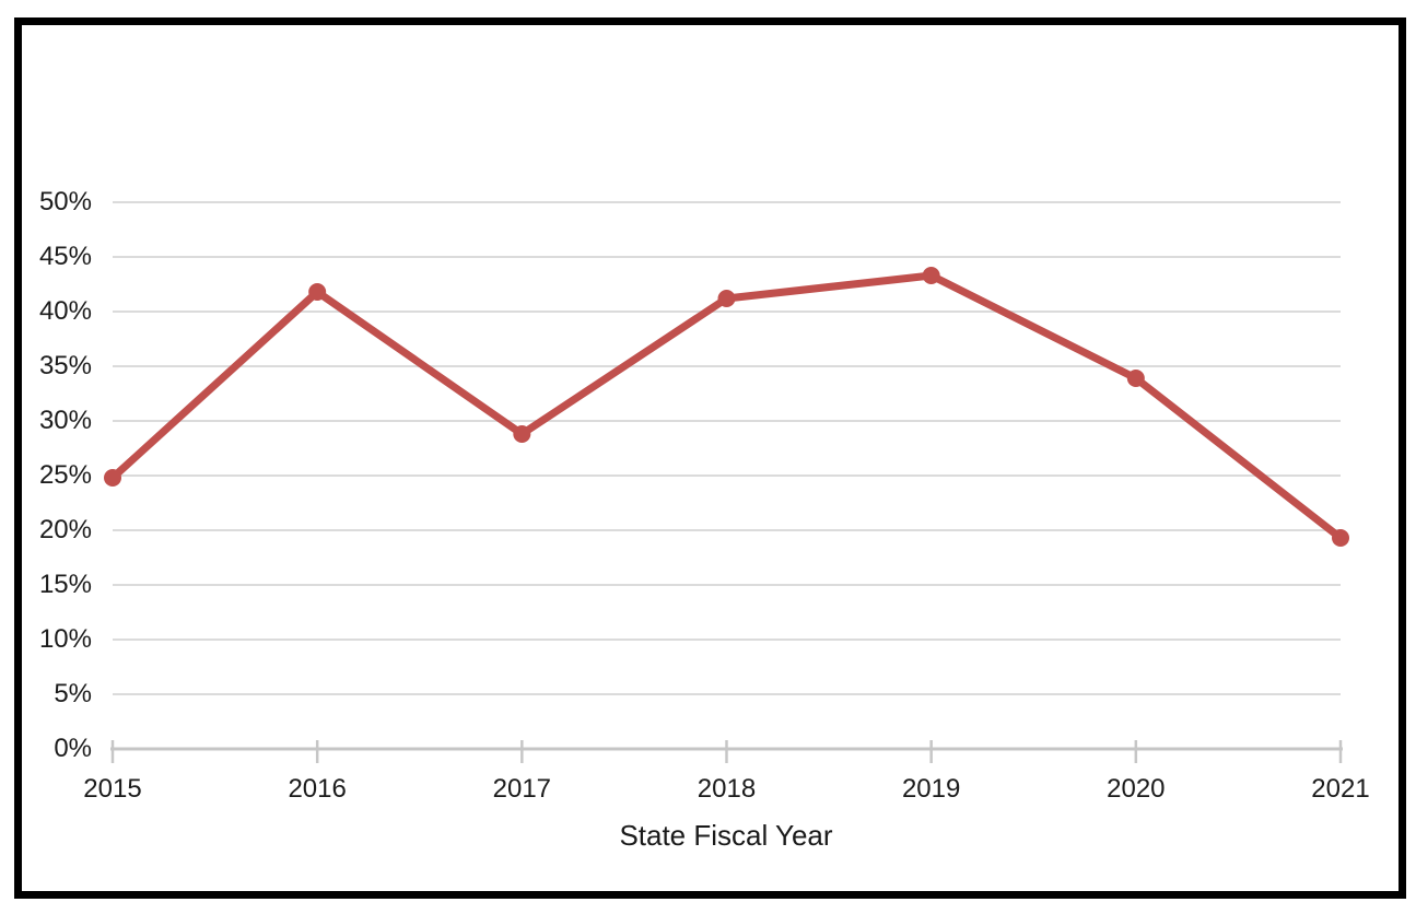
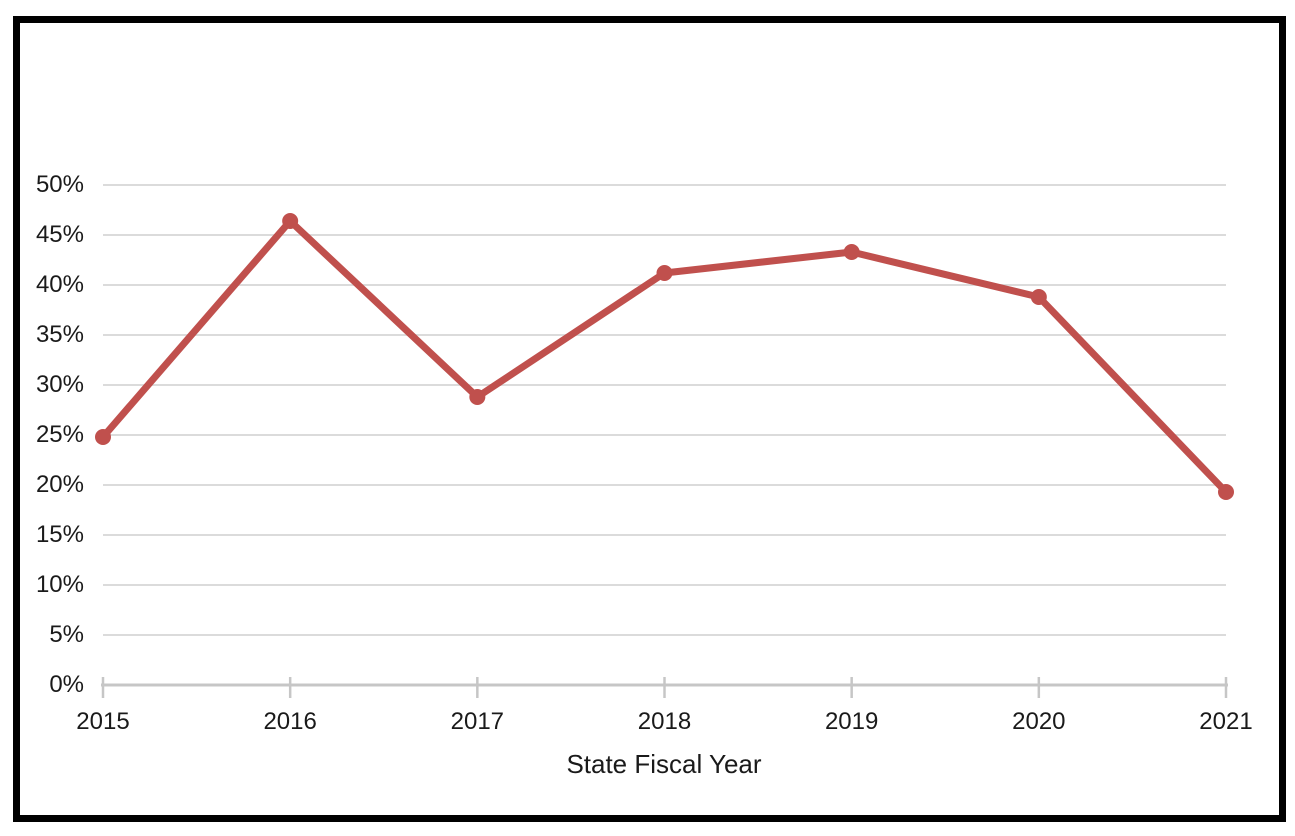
2016: 41.8% -> 46.4%
2020: 33.9% -> 38.8%
